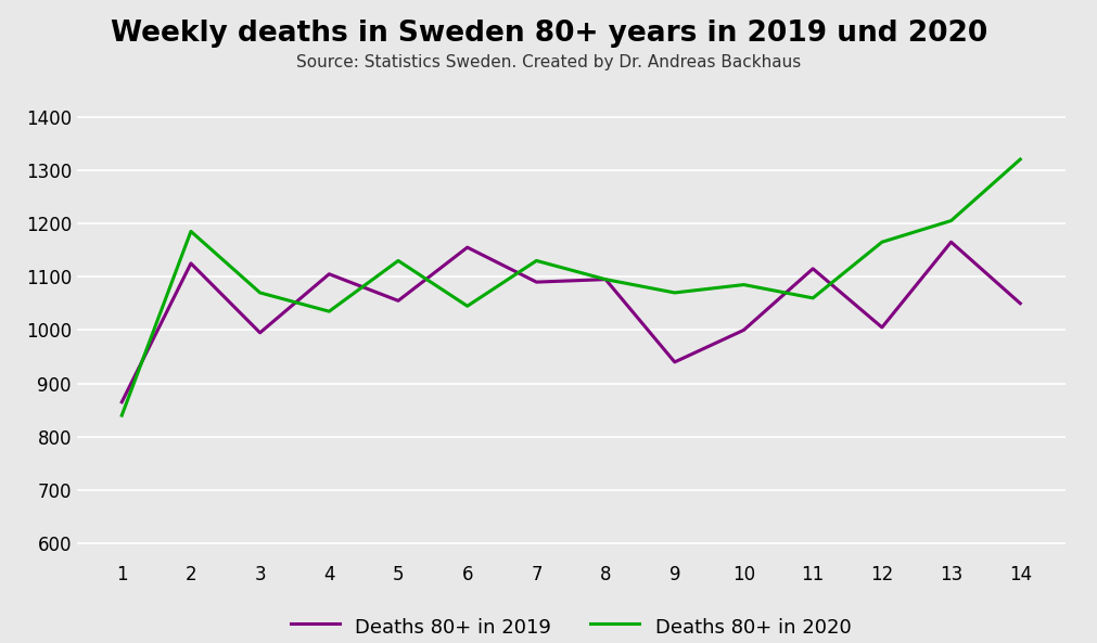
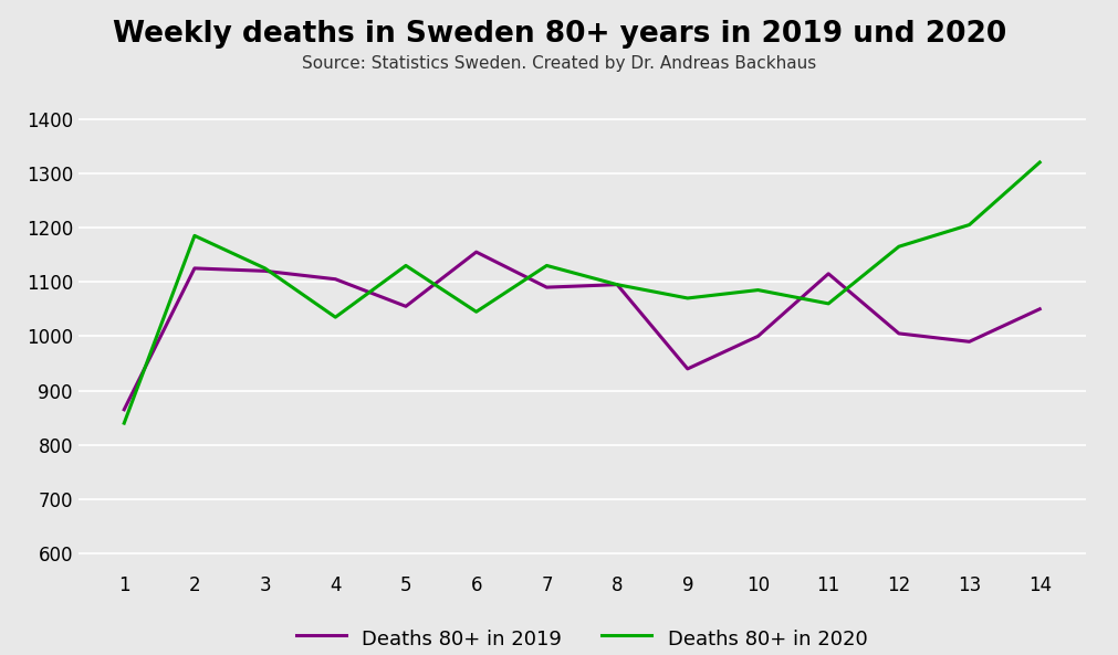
Deaths 80+ in 2019/3: 995 -> 1120
Deaths 80+ in 2020/3: 1070 -> 1125
Deaths 80+ in 2019/13: 1165 -> 990
